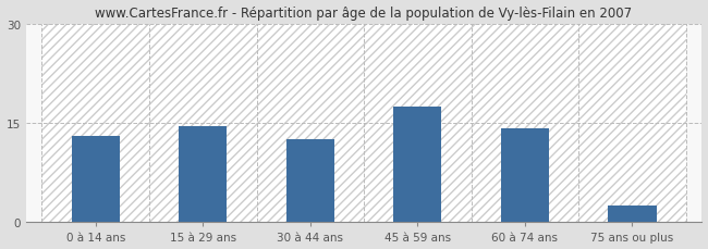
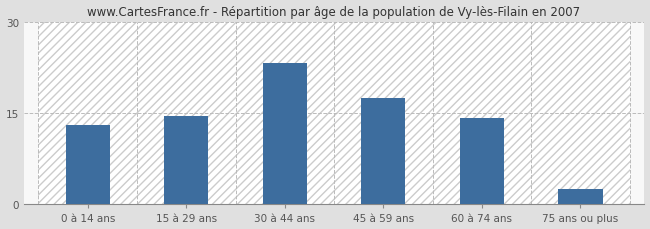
30 à 44 ans: 12.5 -> 23.2
